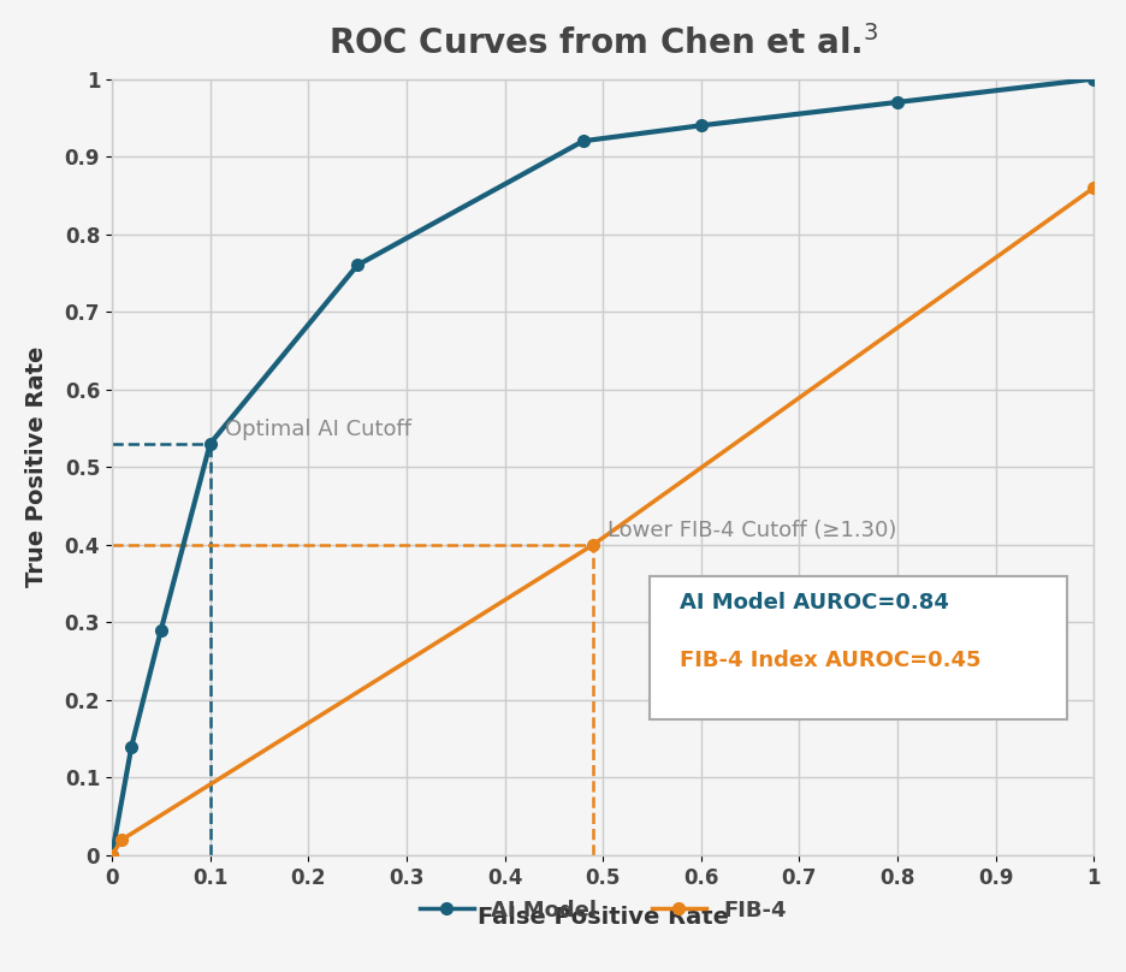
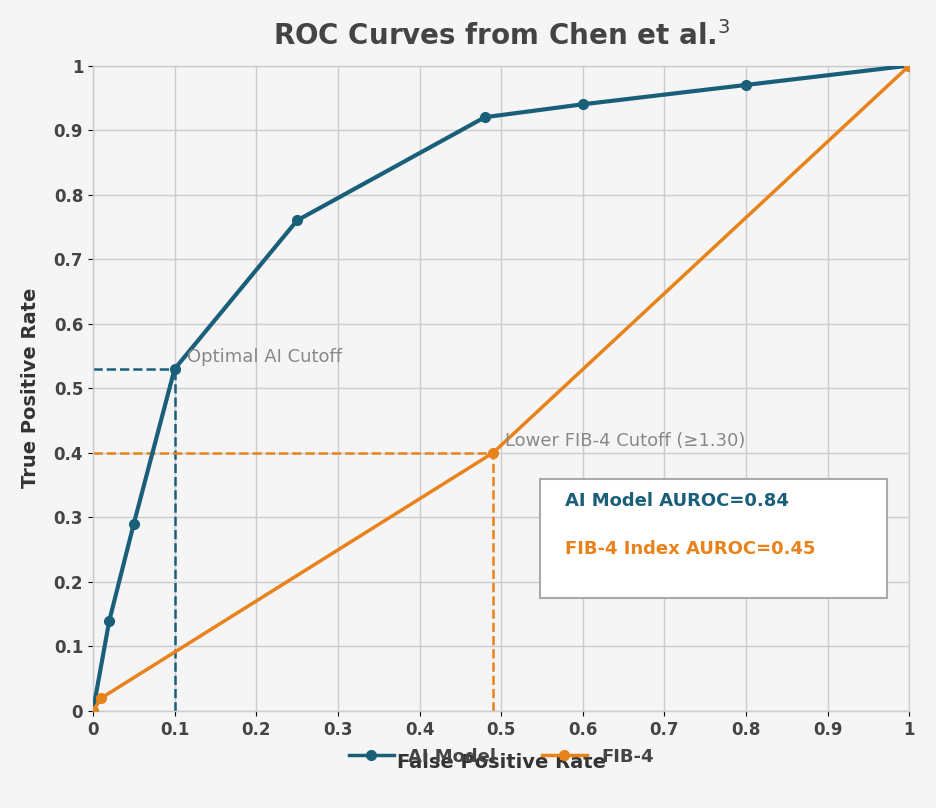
FIB-4/1: 0.86 -> 1.00
